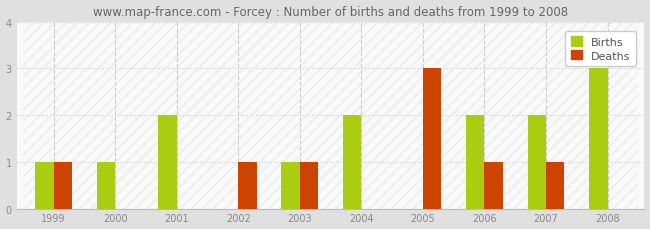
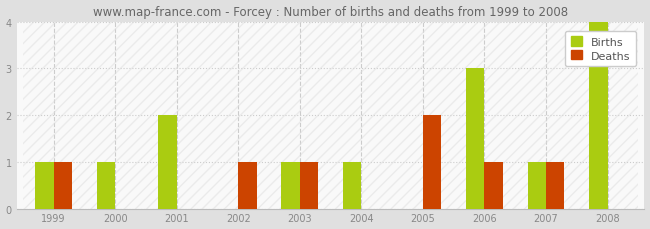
Births/2004: 2 -> 1
Deaths/2005: 3 -> 2
Births/2006: 2 -> 3
Births/2007: 2 -> 1
Births/2008: 3 -> 4
